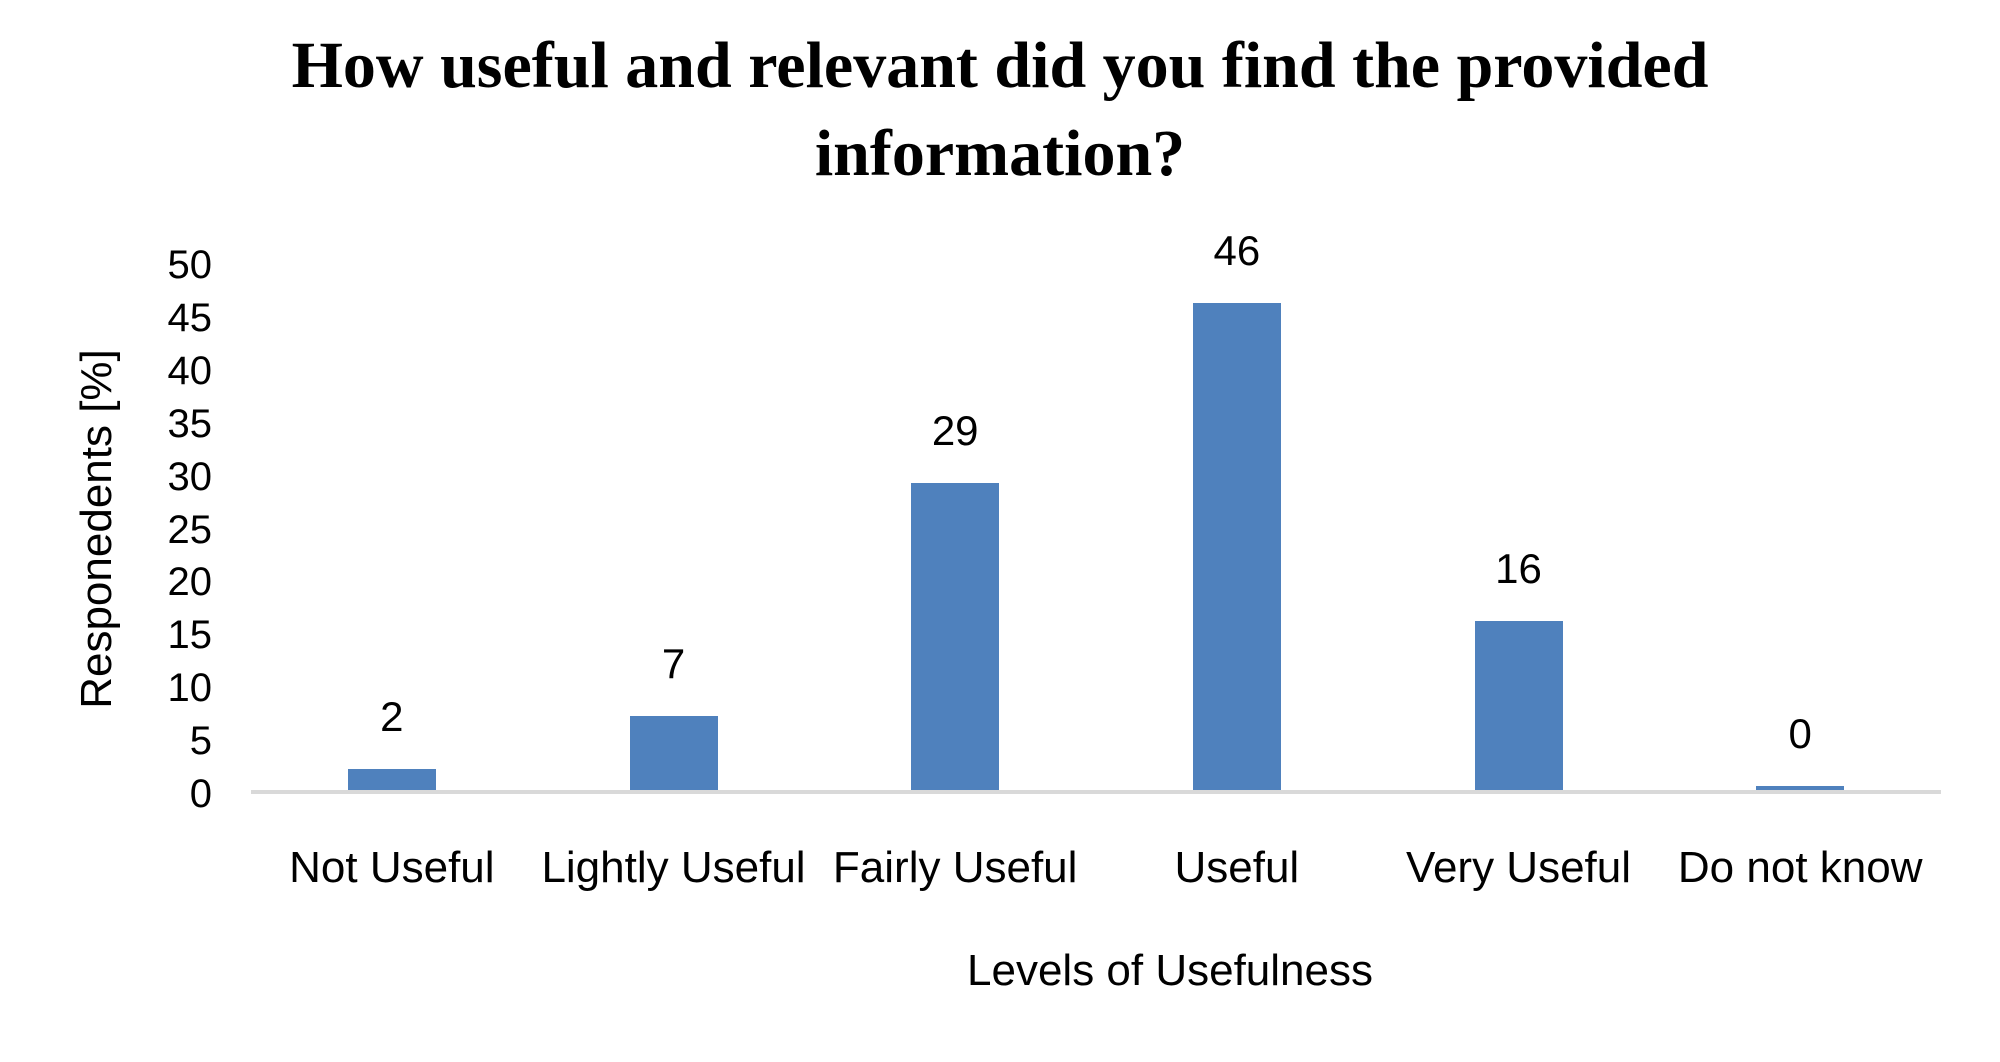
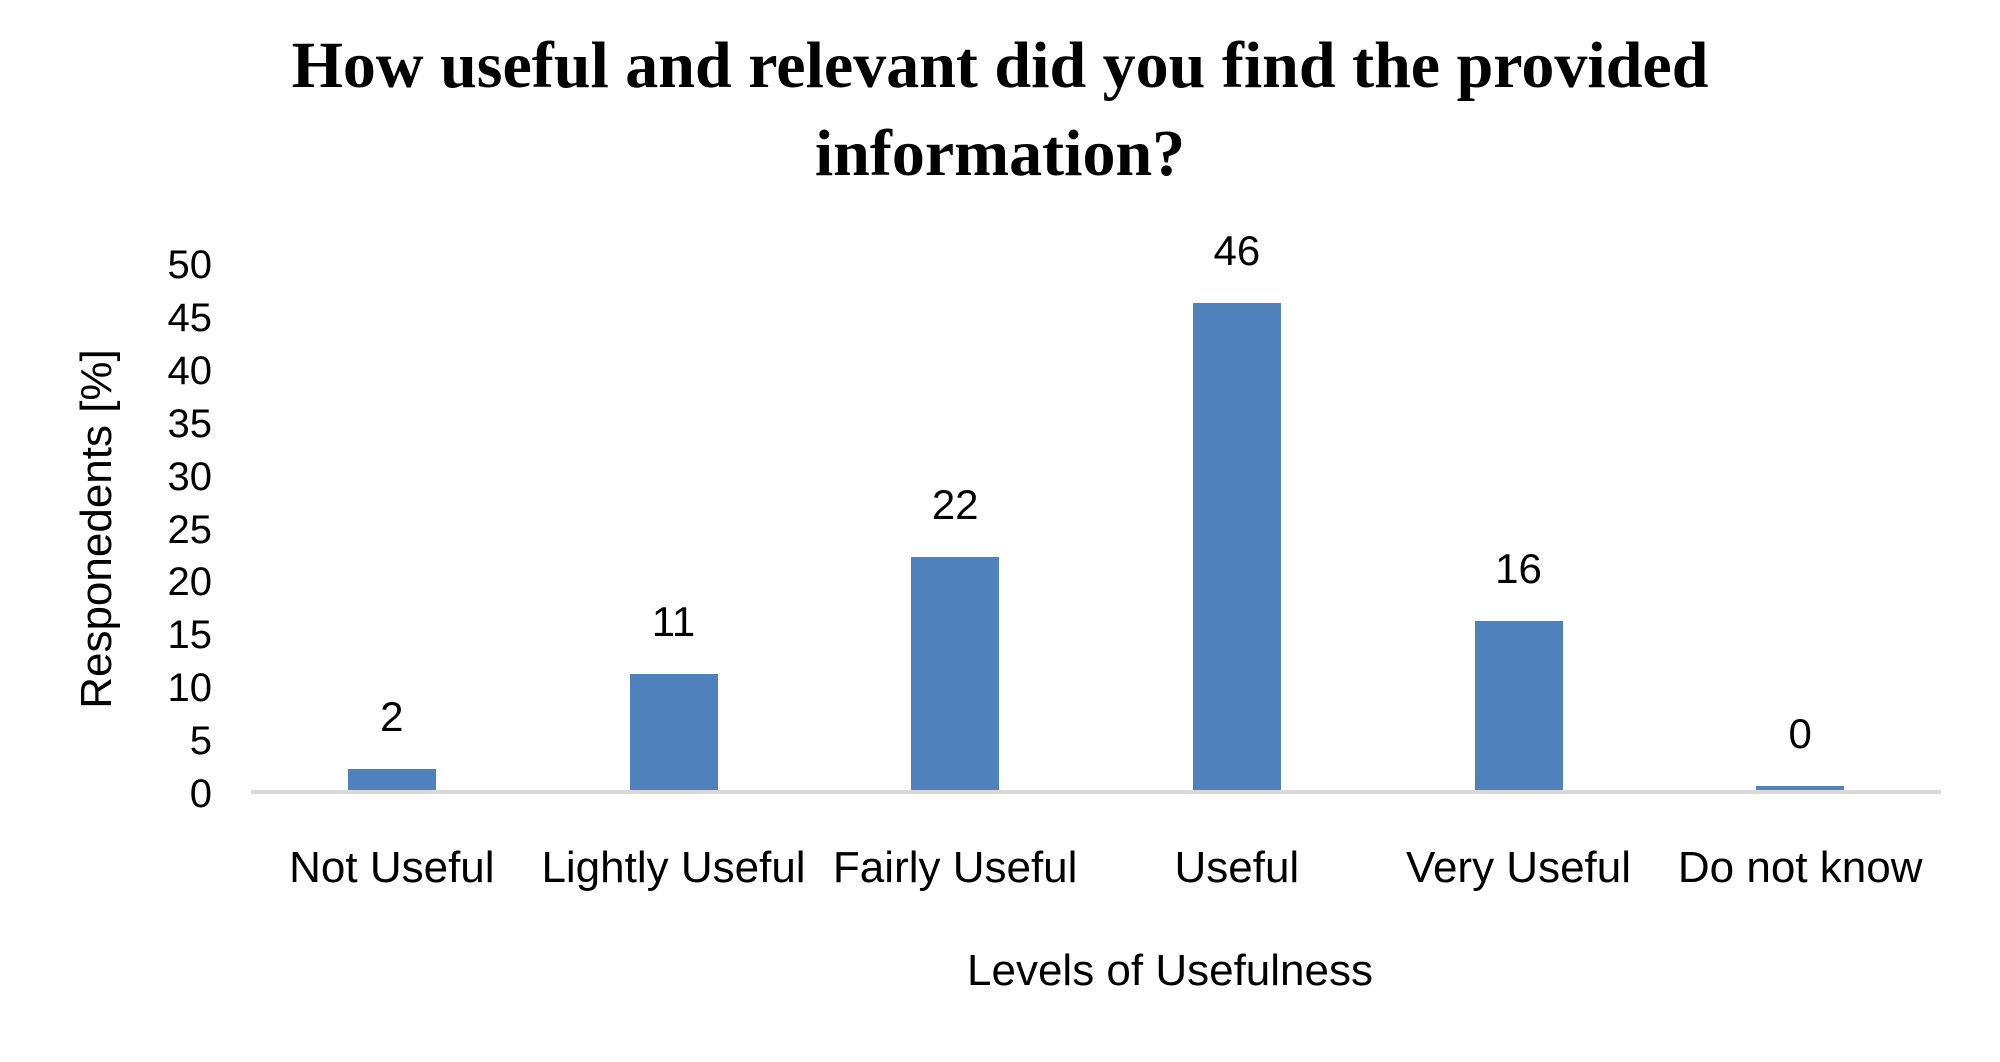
Lightly Useful: 7 -> 11
Fairly Useful: 29 -> 22
